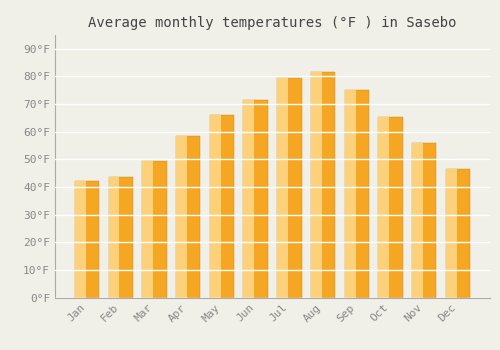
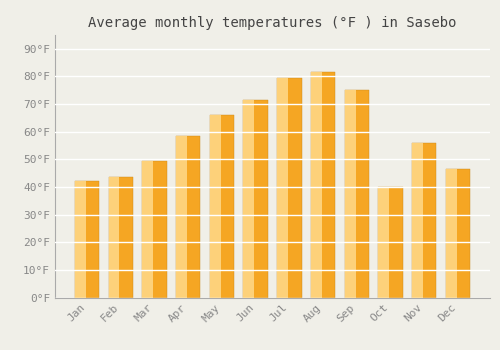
Oct: 65.5°F -> 40.0°F
